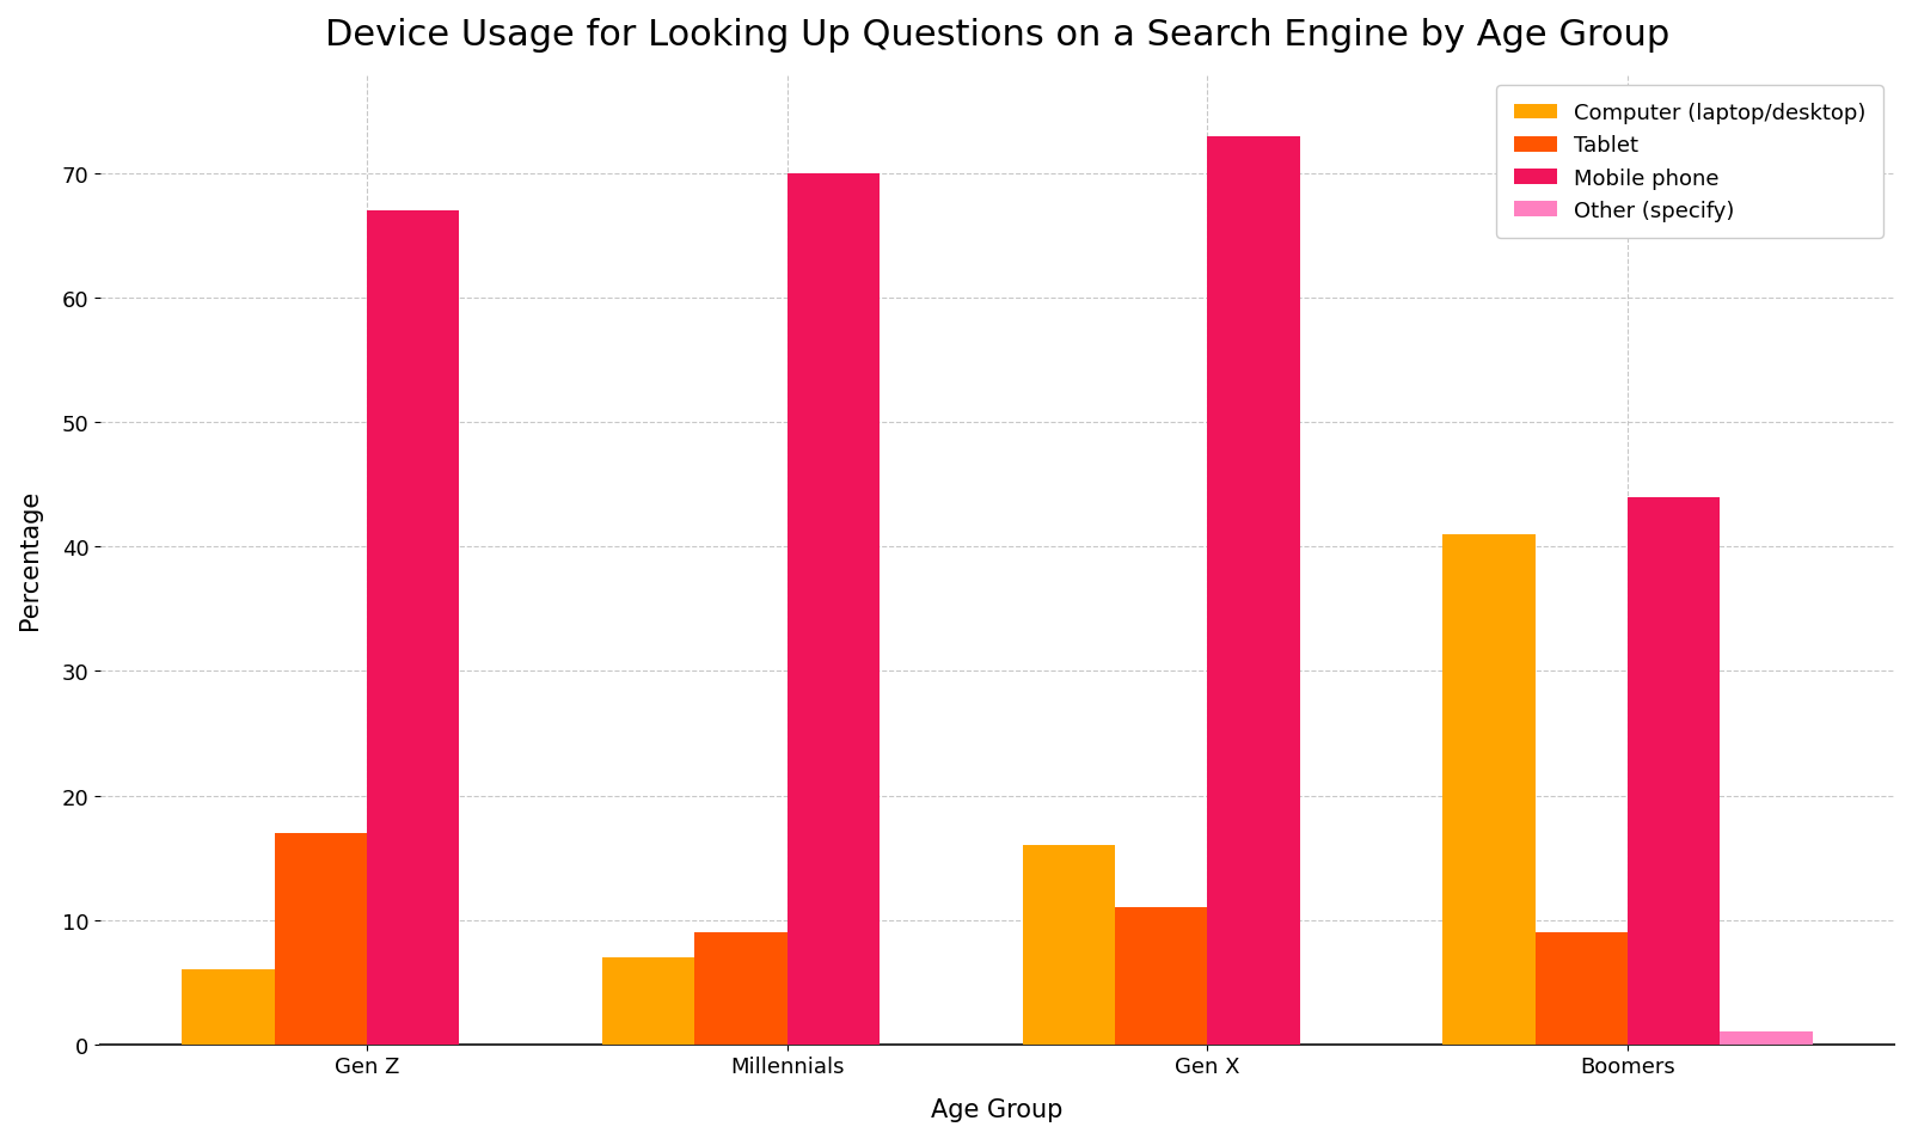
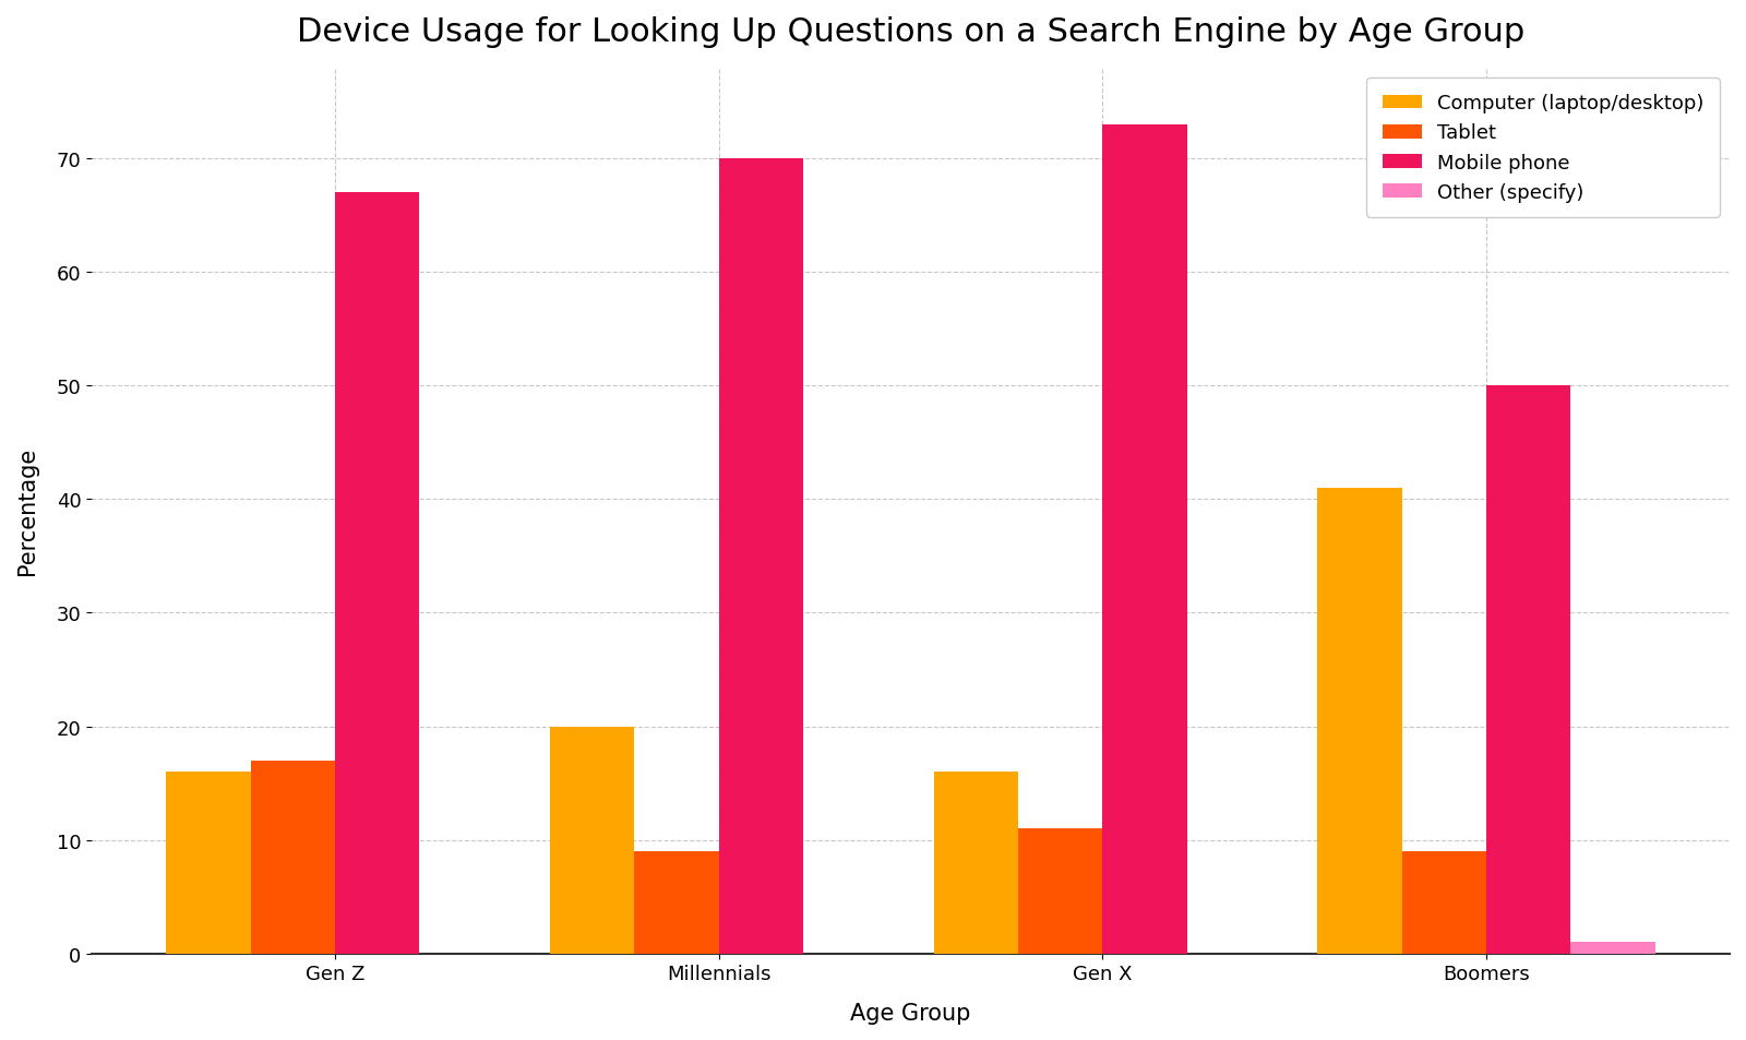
Computer (laptop/desktop)/Gen Z: 6 -> 16
Computer (laptop/desktop)/Millennials: 7 -> 20
Mobile phone/Boomers: 44 -> 50
